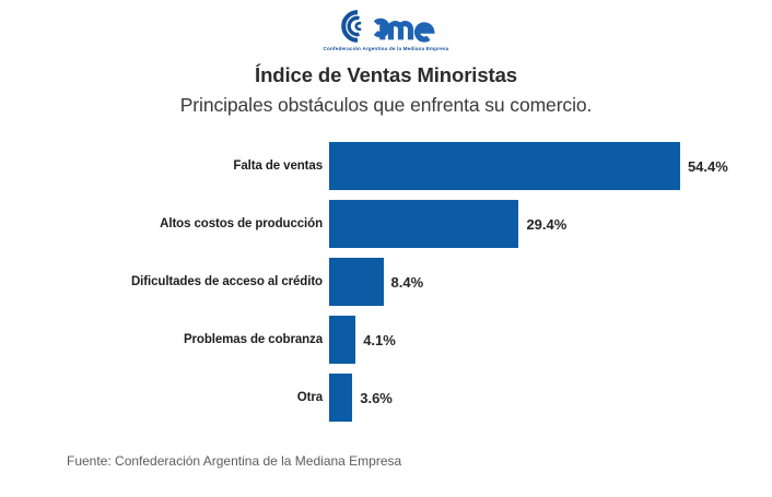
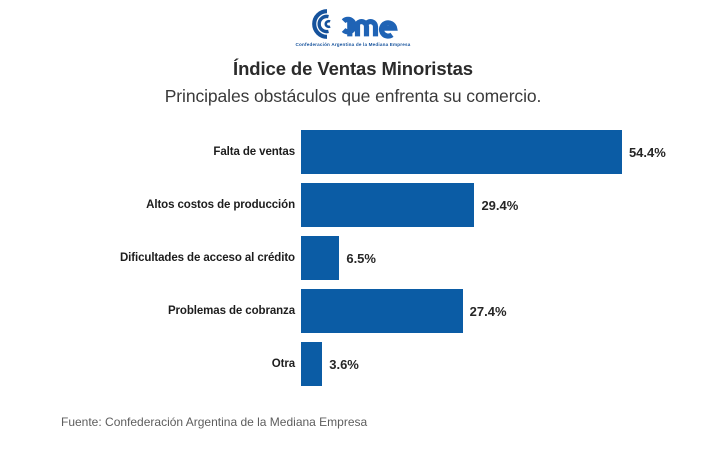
Dificultades de acceso al crédito: 8.4% -> 6.5%
Problemas de cobranza: 4.1% -> 27.4%
